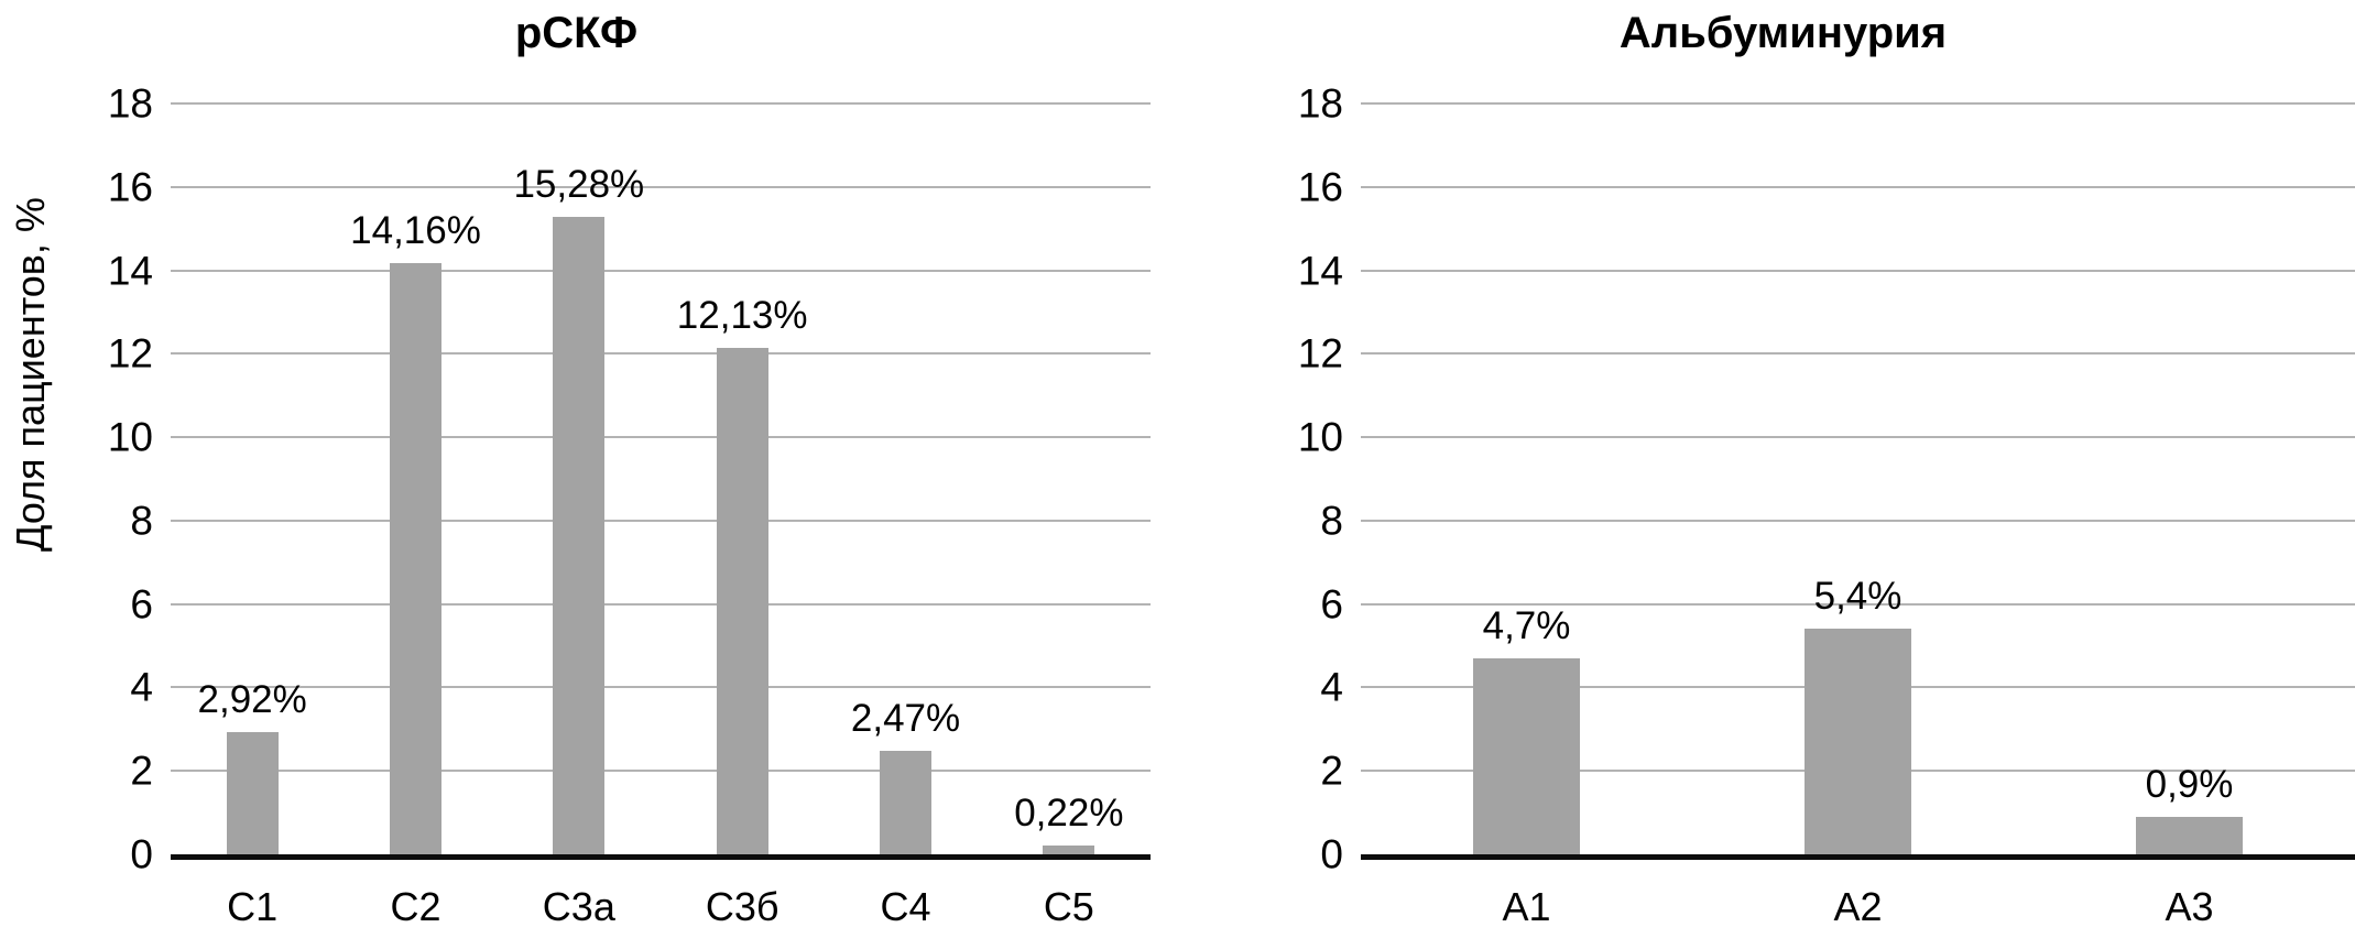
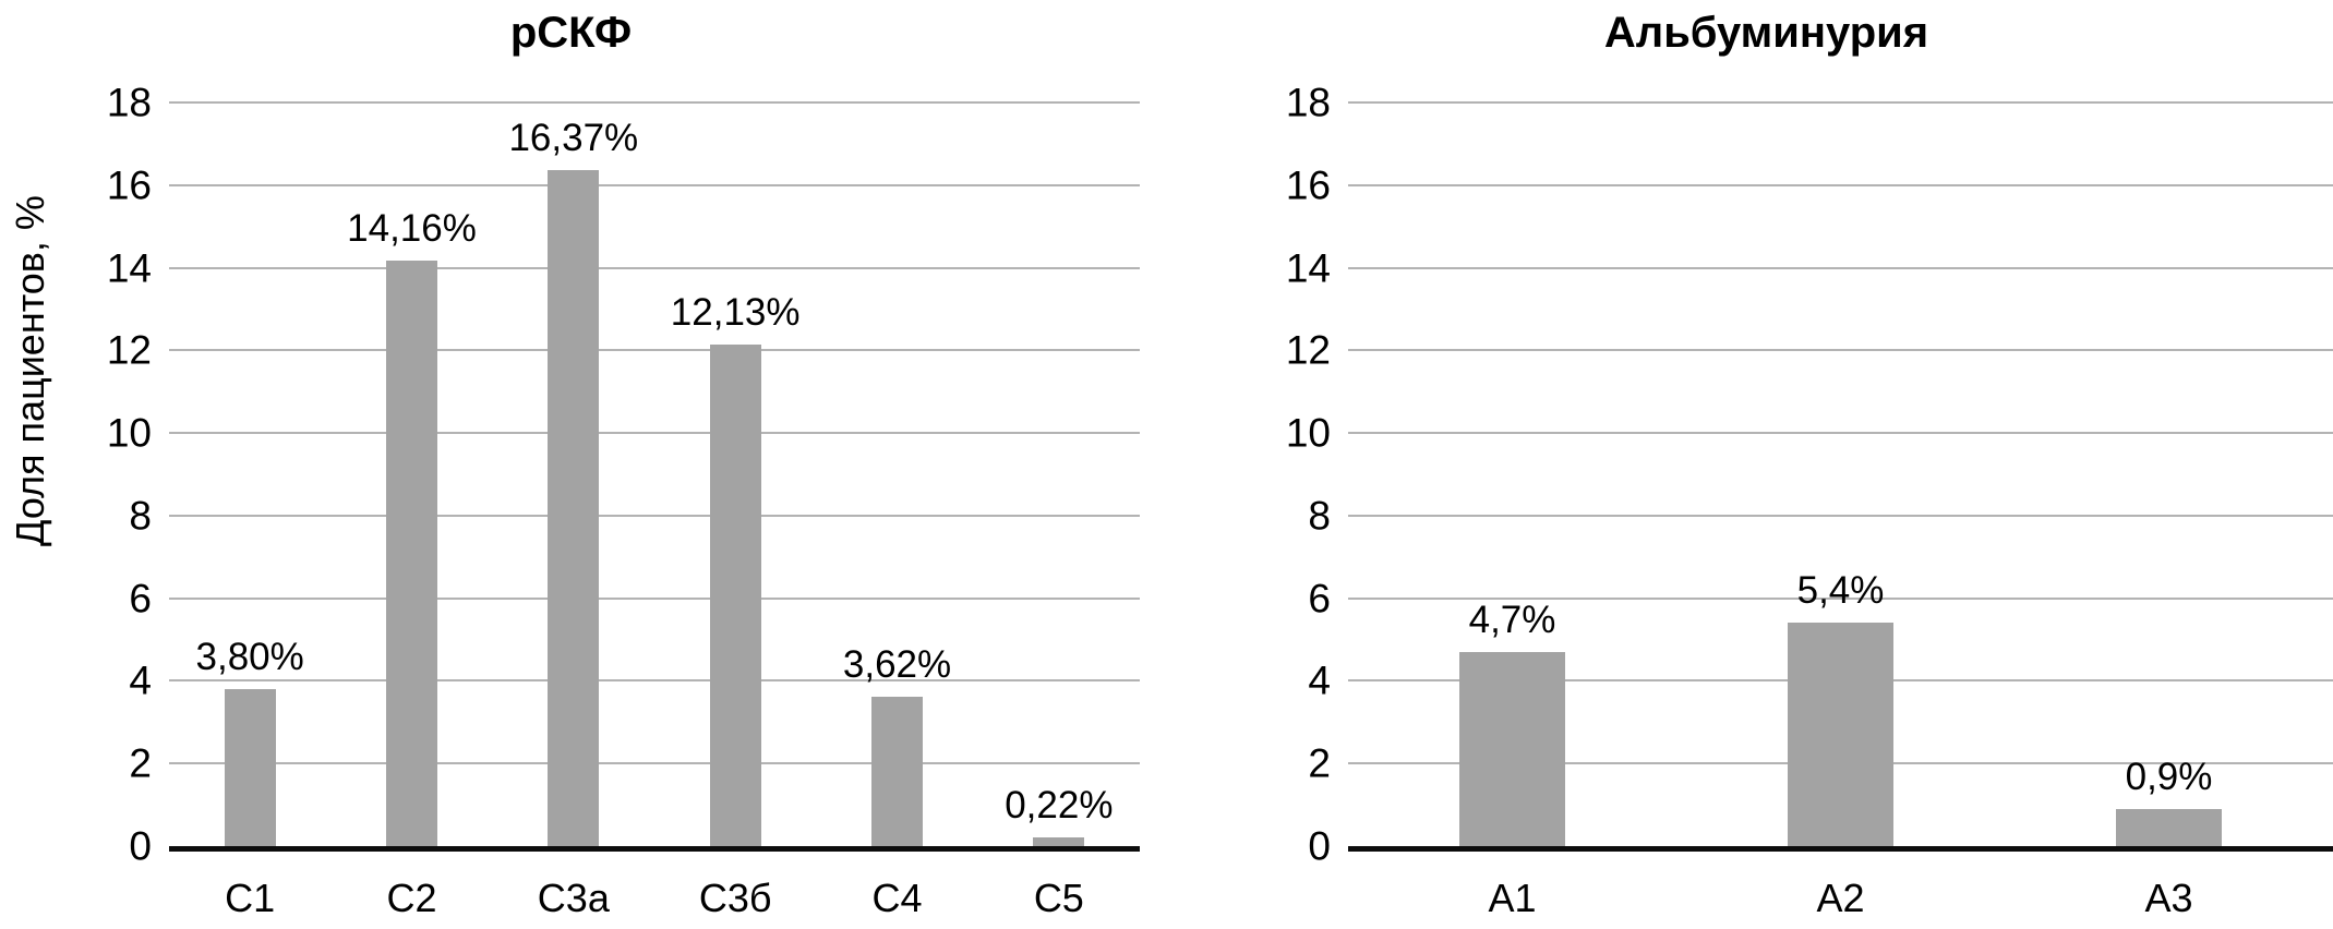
рСКФ/С1: 2,92% -> 3,80%
рСКФ/С3а: 15,28% -> 16,37%
рСКФ/С4: 2,47% -> 3,62%
